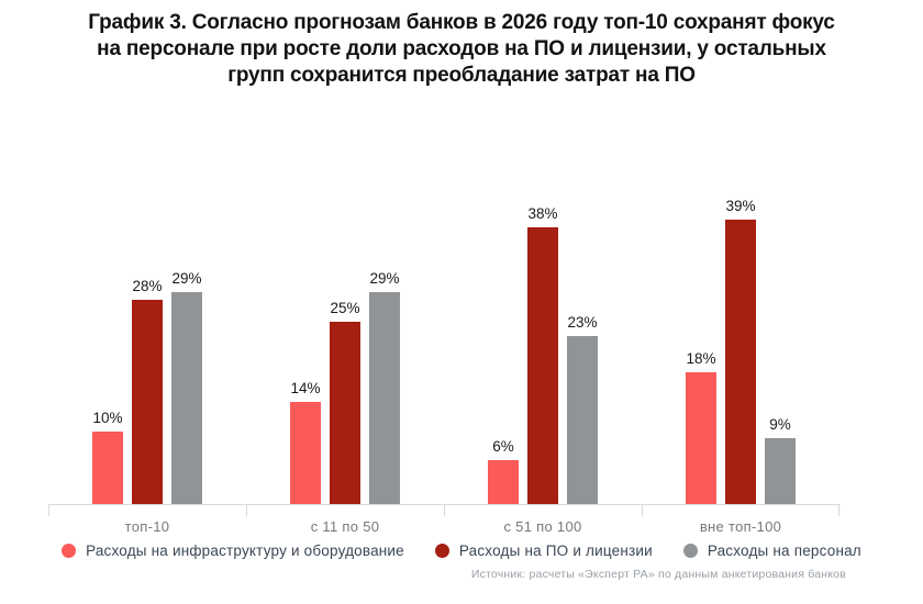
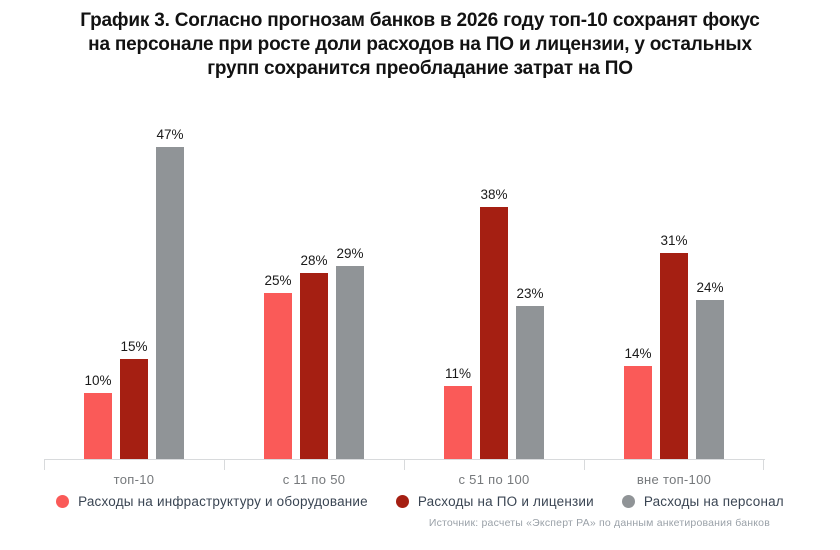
Расходы на ПО и лицензии/топ-10: 28% -> 15%
Расходы на персонал/топ-10: 29% -> 47%
Расходы на инфраструктуру и оборудование/с 11 по 50: 14% -> 25%
Расходы на ПО и лицензии/с 11 по 50: 25% -> 28%
Расходы на инфраструктуру и оборудование/с 51 по 100: 6% -> 11%
Расходы на инфраструктуру и оборудование/вне топ-100: 18% -> 14%
Расходы на ПО и лицензии/вне топ-100: 39% -> 31%
Расходы на персонал/вне топ-100: 9% -> 24%
